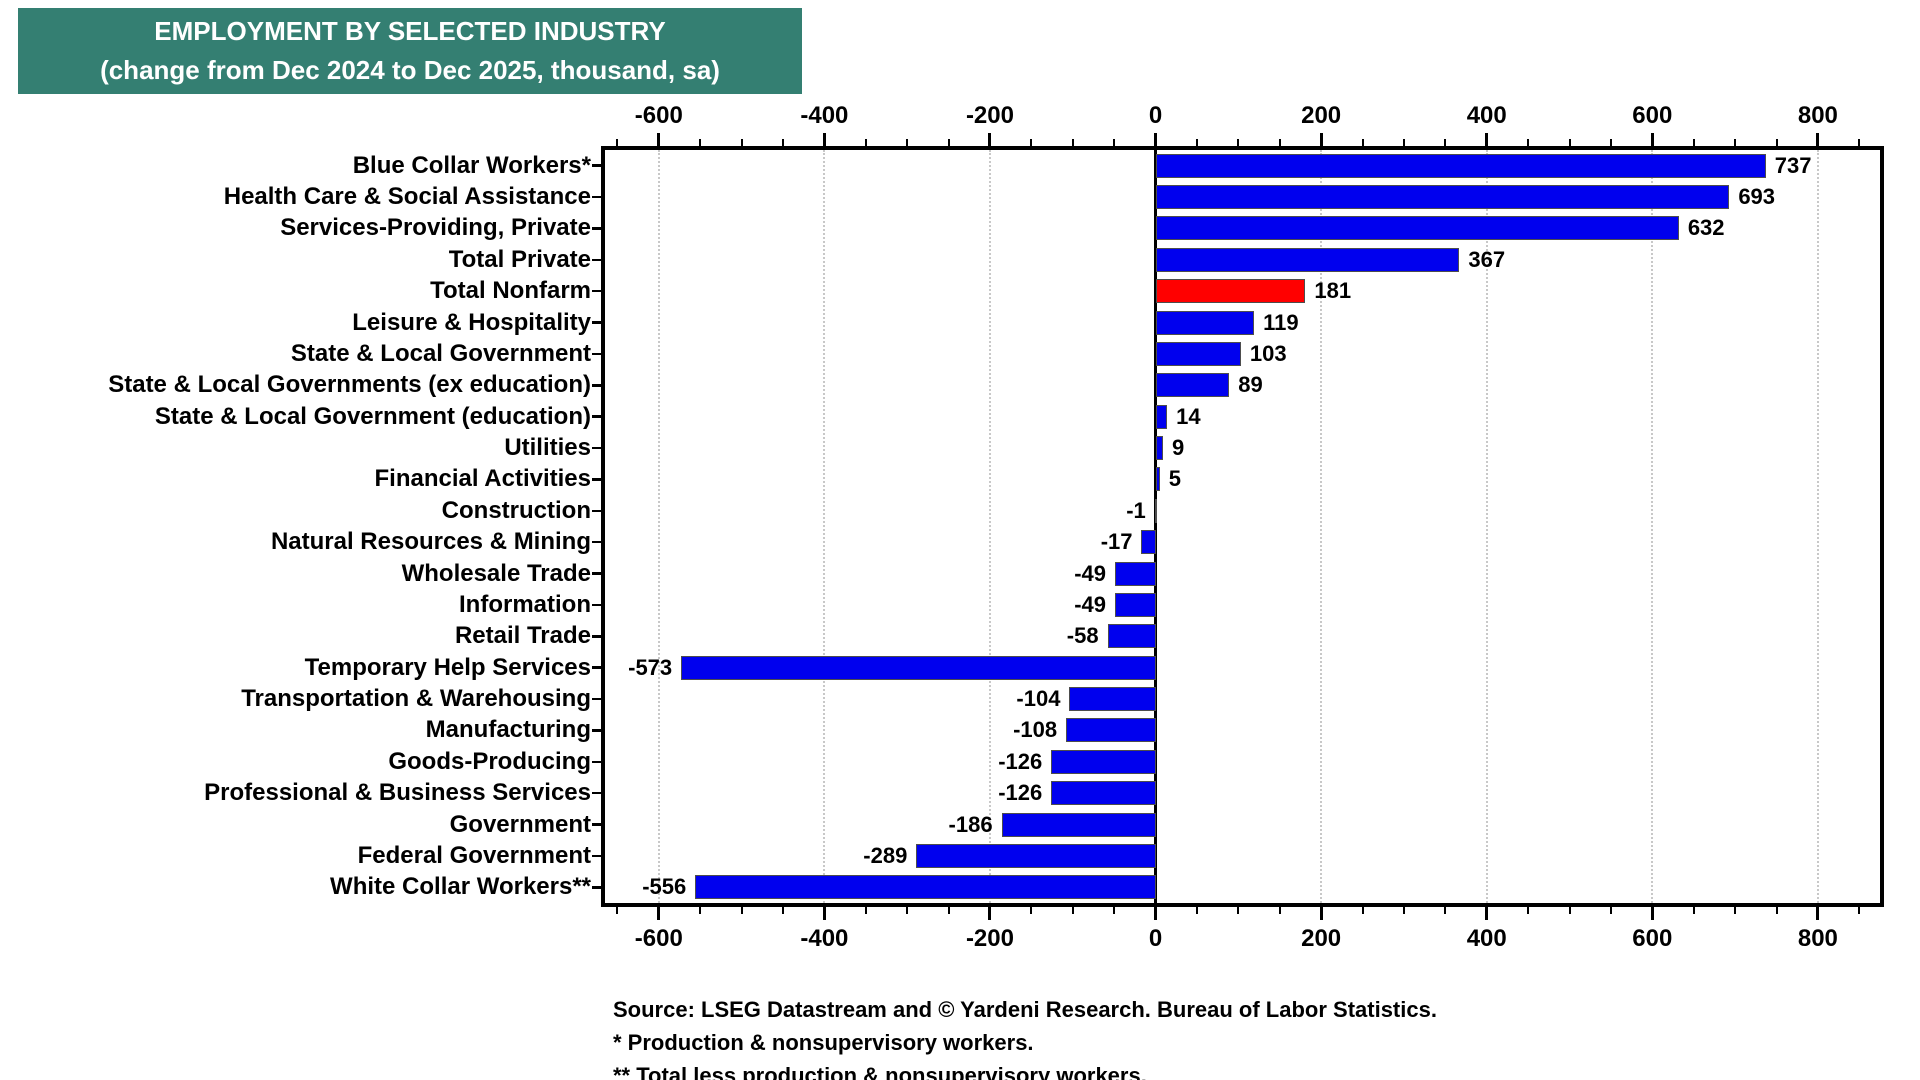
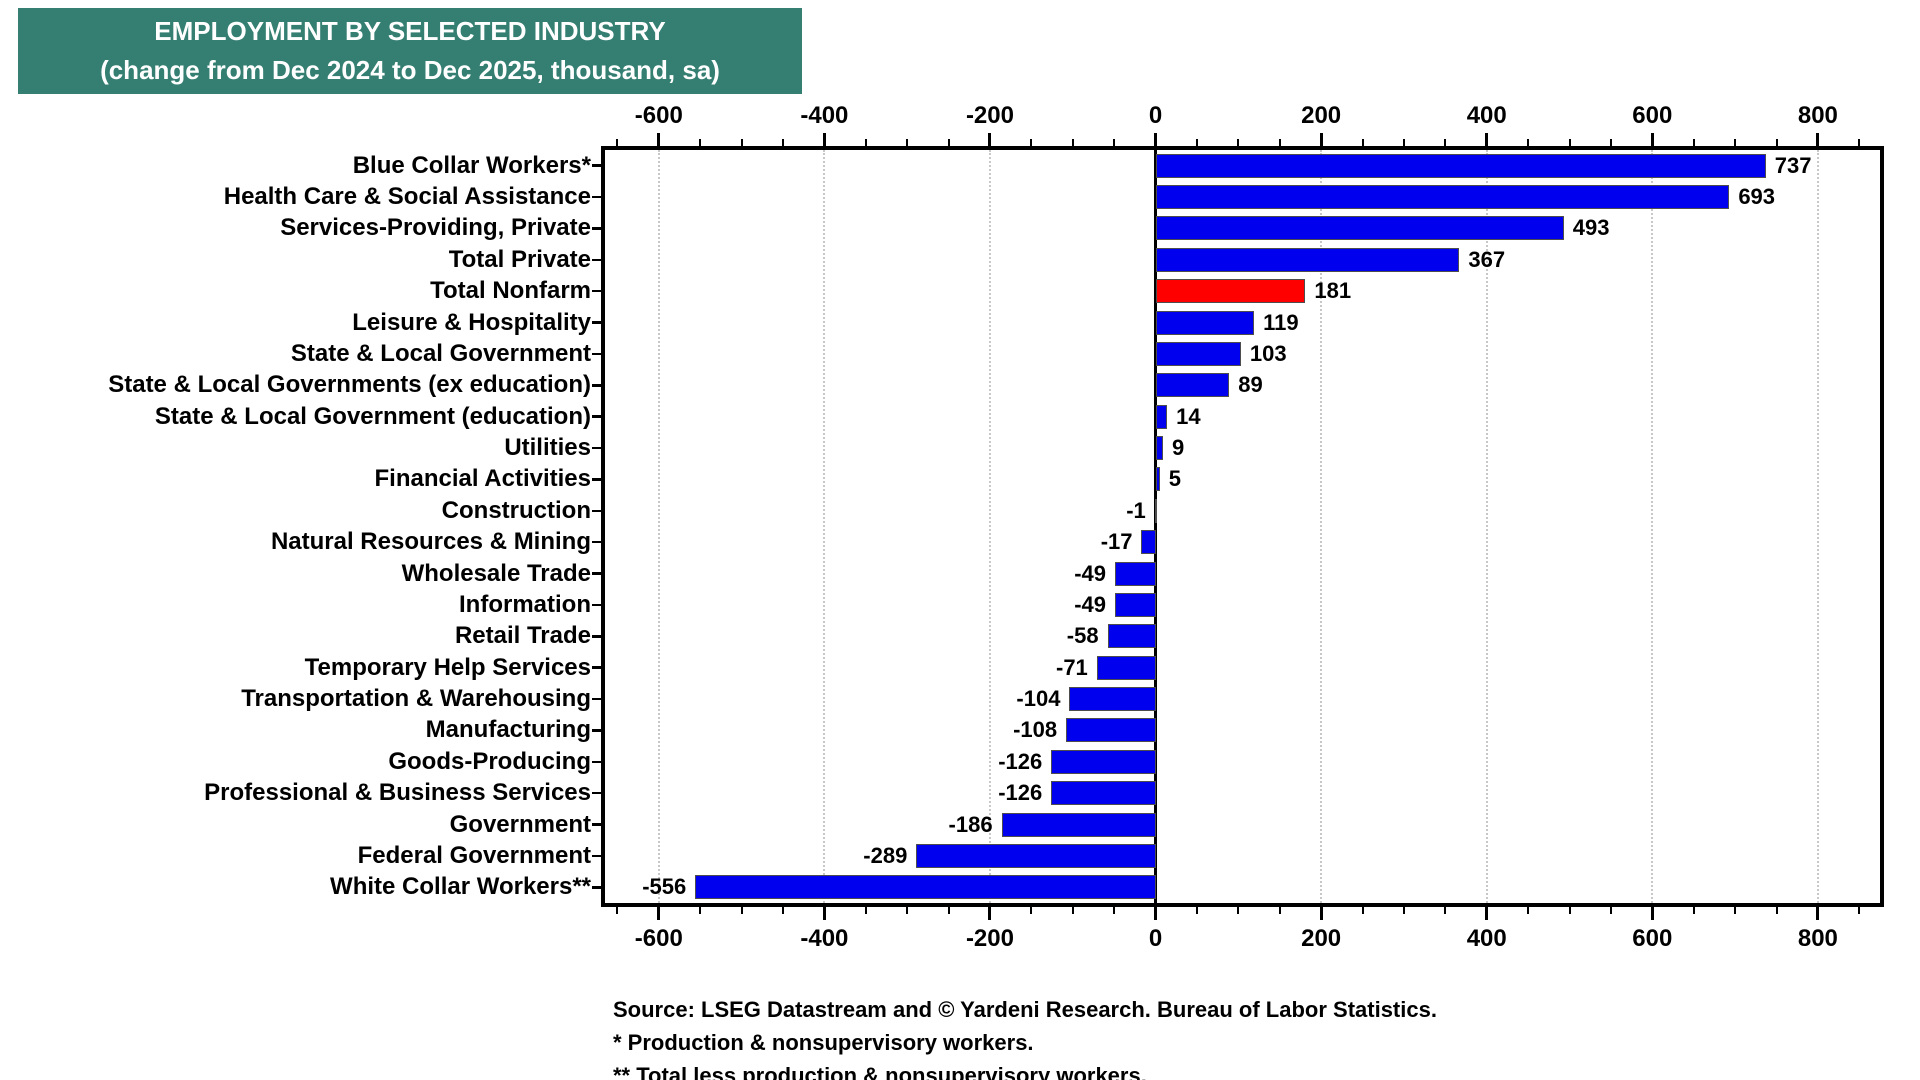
Services-Providing, Private: 632 -> 493
Temporary Help Services: -573 -> -71
